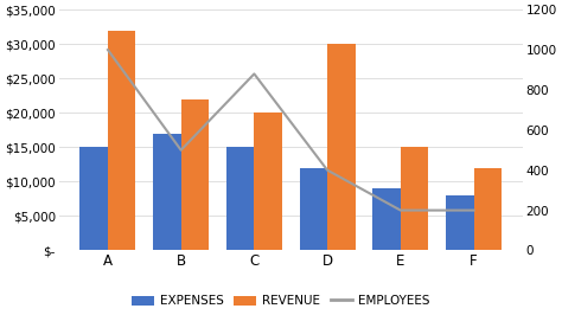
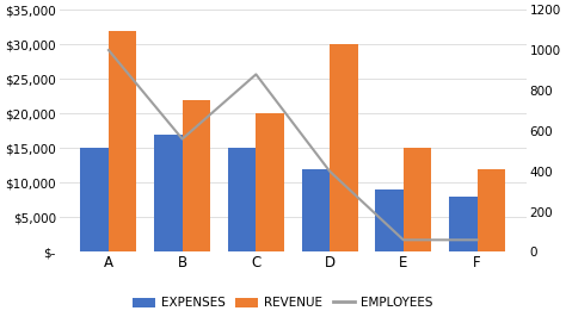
EMPLOYEES/B: 500 -> 560
EMPLOYEES/E: 200 -> 60
EMPLOYEES/F: 200 -> 60
